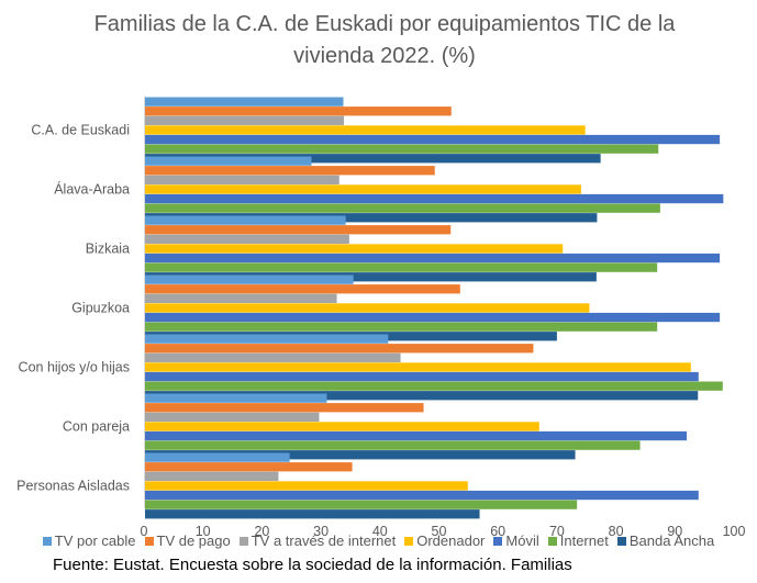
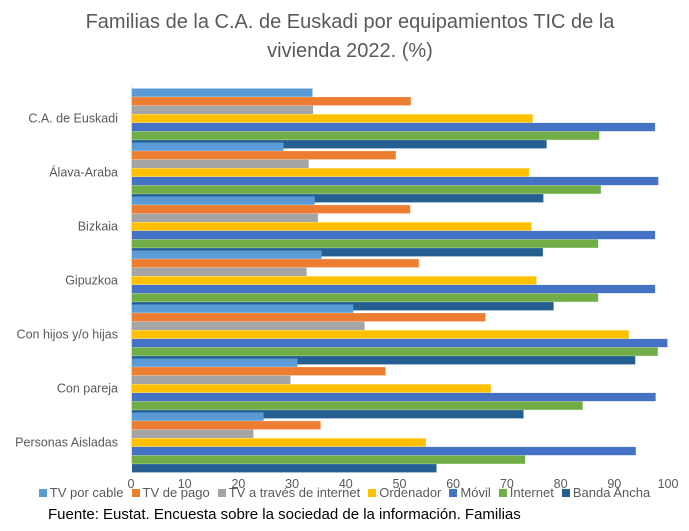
Ordenador/Bizkaia: 71 -> 75
Banda Ancha/Gipuzkoa: 70 -> 79
Móvil/Con hijos y/o hijas: 94 -> 100
Móvil/Con pareja: 92 -> 98
